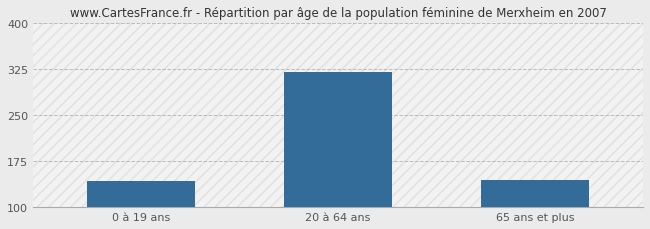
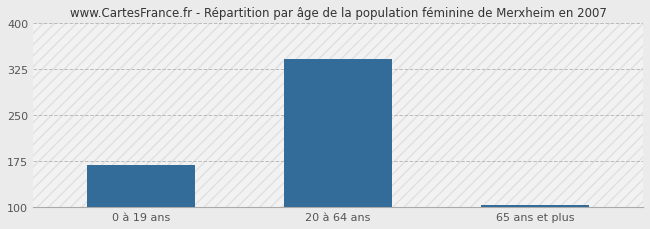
0 à 19 ans: 142 -> 168
20 à 64 ans: 320 -> 341
65 ans et plus: 144 -> 103
